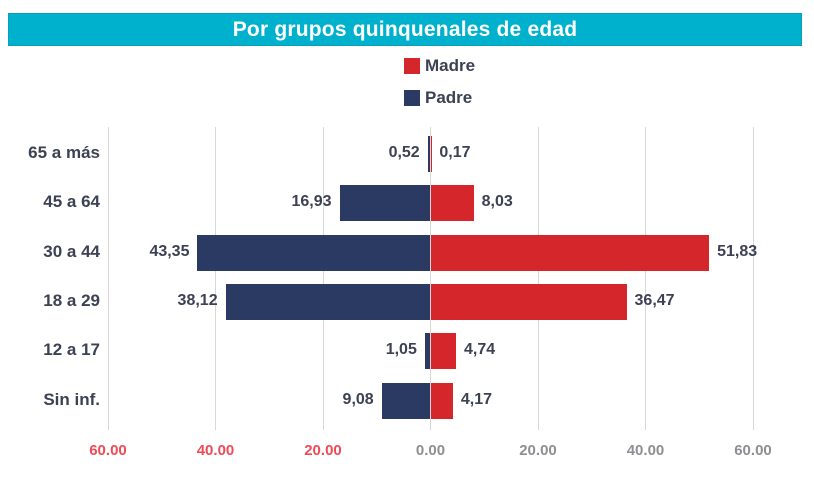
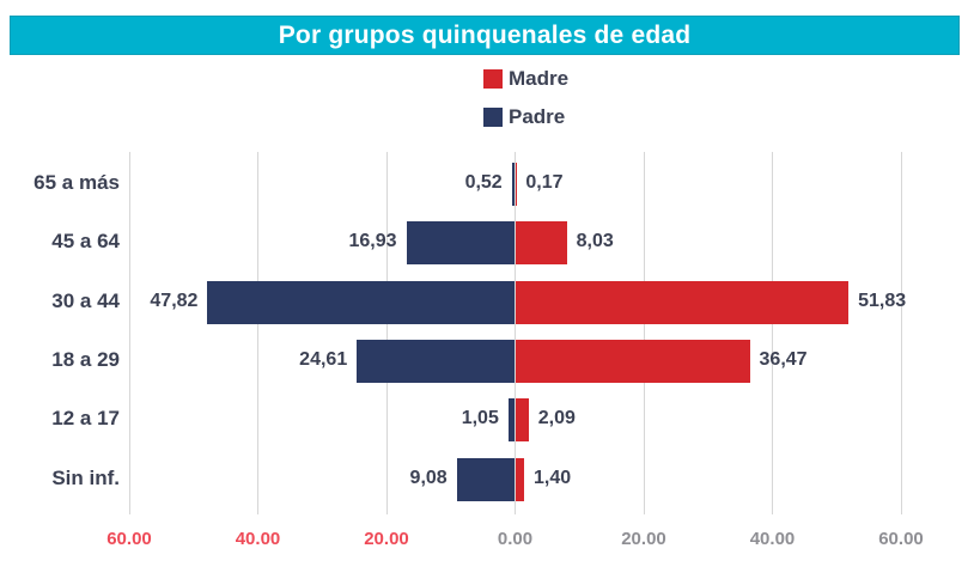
Padre/30 a 44: 43,35 -> 47,82
Padre/18 a 29: 38,12 -> 24,61
Madre/12 a 17: 4,74 -> 2,09
Madre/Sin inf.: 4,17 -> 1,40
